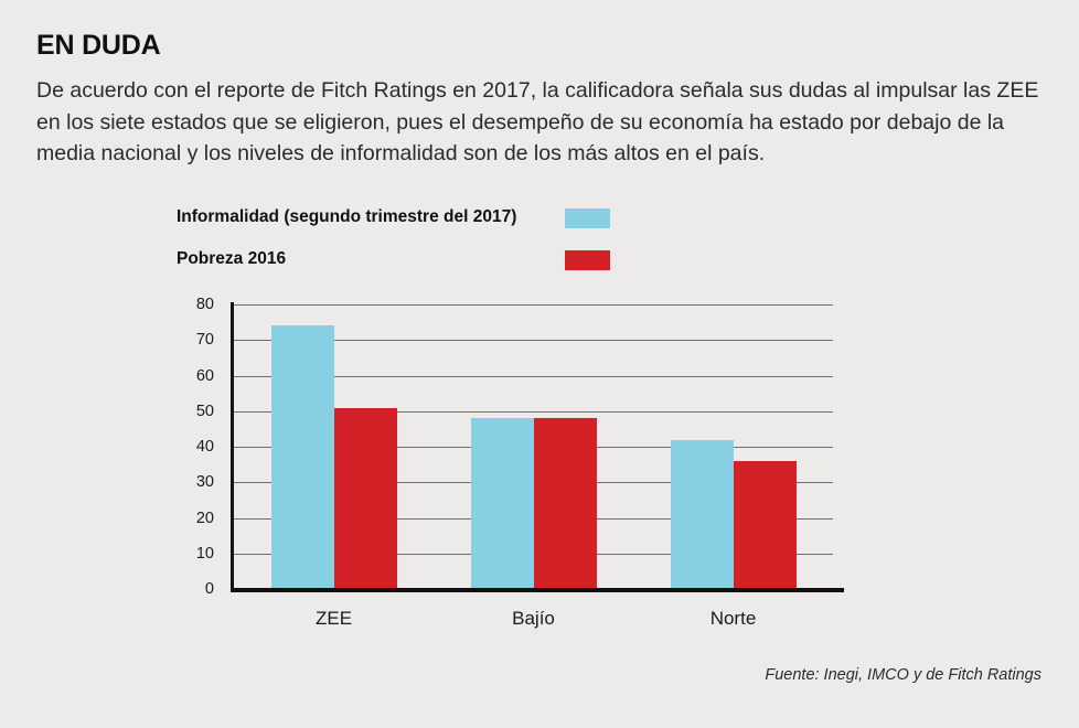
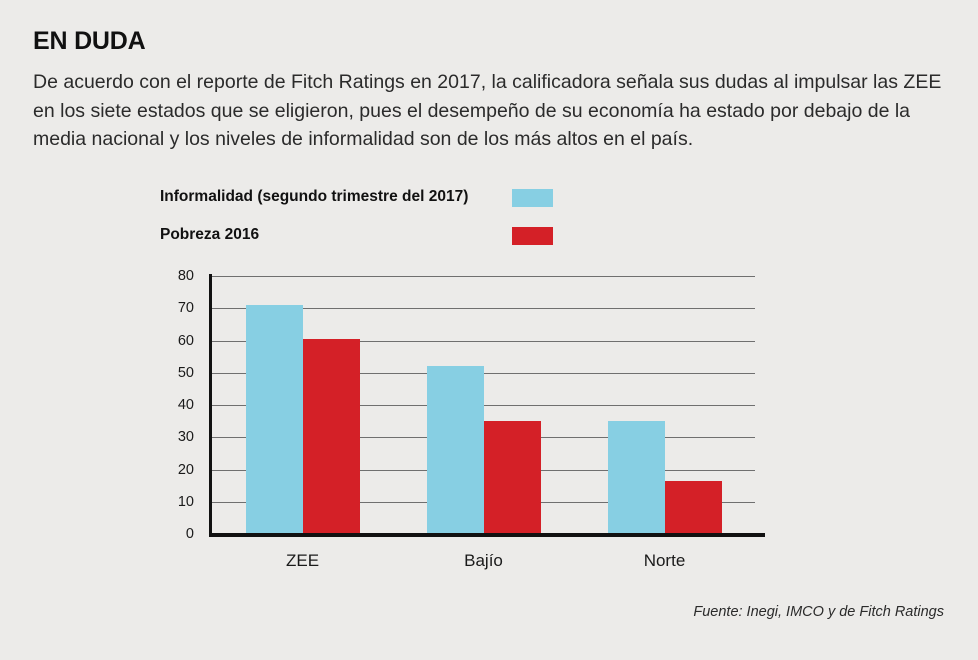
Informalidad (segundo trimestre del 2017)/ZEE: 74 -> 71
Pobreza 2016/ZEE: 51 -> 60
Informalidad (segundo trimestre del 2017)/Bajío: 48 -> 52
Pobreza 2016/Bajío: 48 -> 35
Informalidad (segundo trimestre del 2017)/Norte: 42 -> 35
Pobreza 2016/Norte: 36 -> 16
